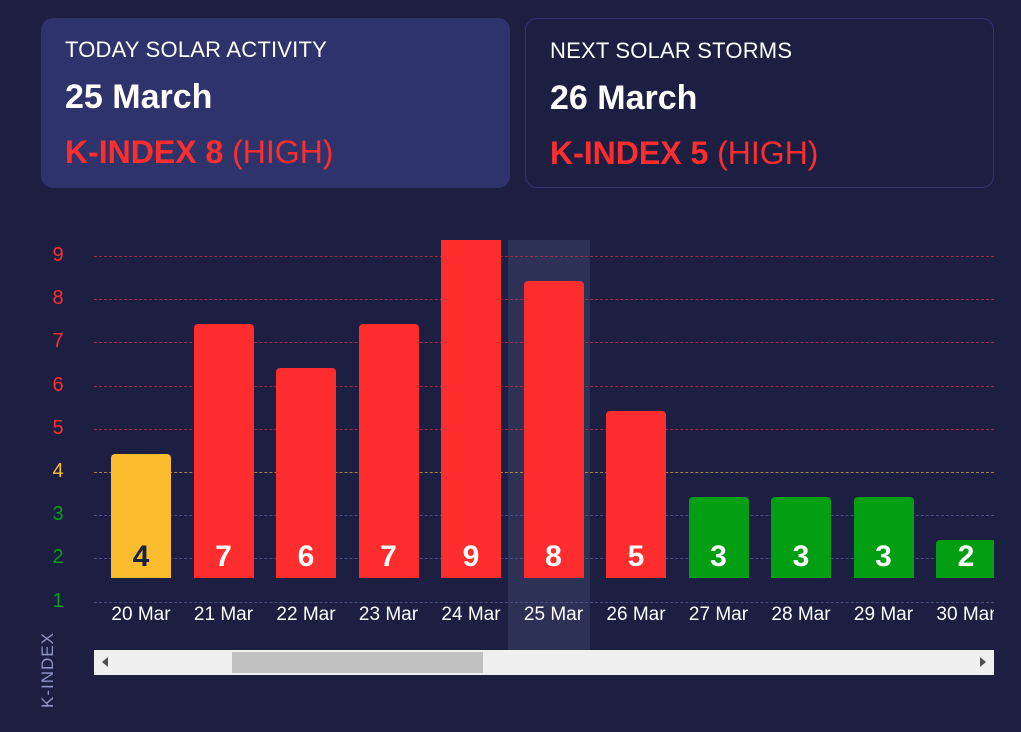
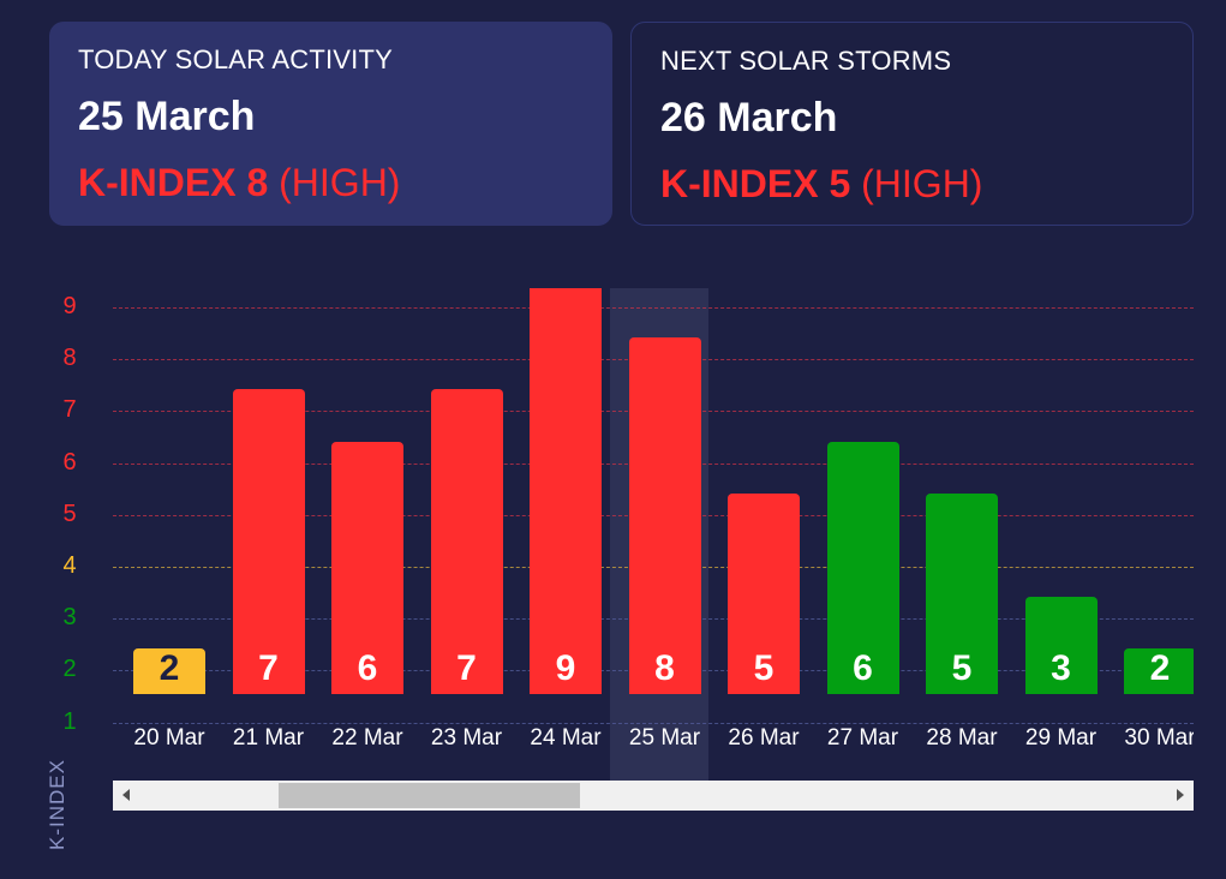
20 Mar: 4 -> 2
27 Mar: 3 -> 6
28 Mar: 3 -> 5
